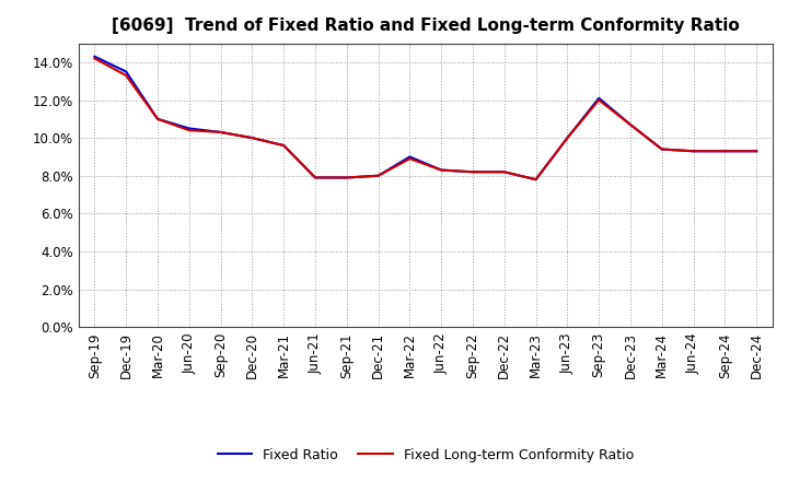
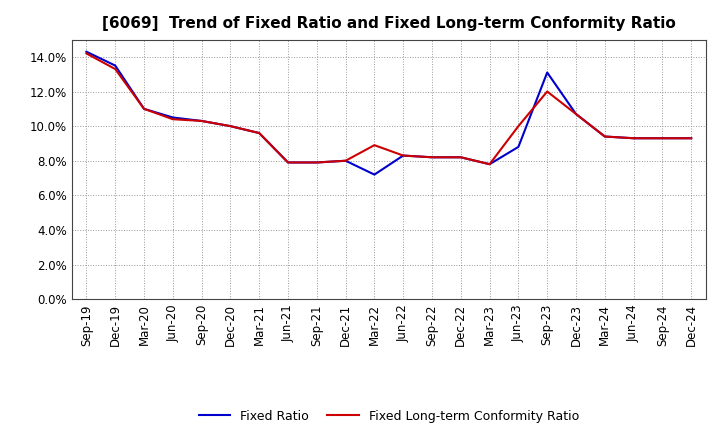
Fixed Ratio/Mar-22: 9.0% -> 7.2%
Fixed Ratio/Jun-23: 10.0% -> 8.8%
Fixed Ratio/Sep-23: 12.1% -> 13.1%
